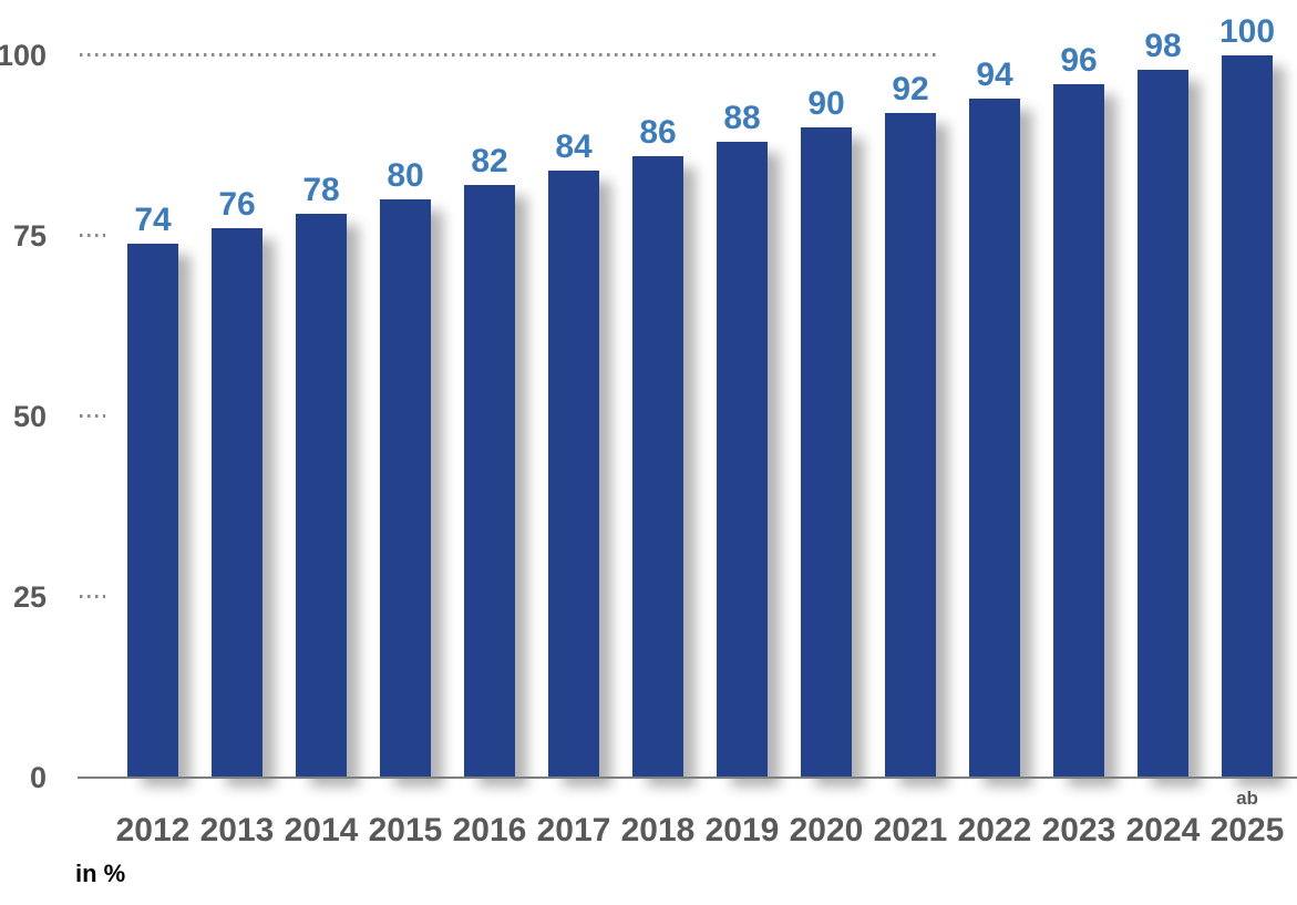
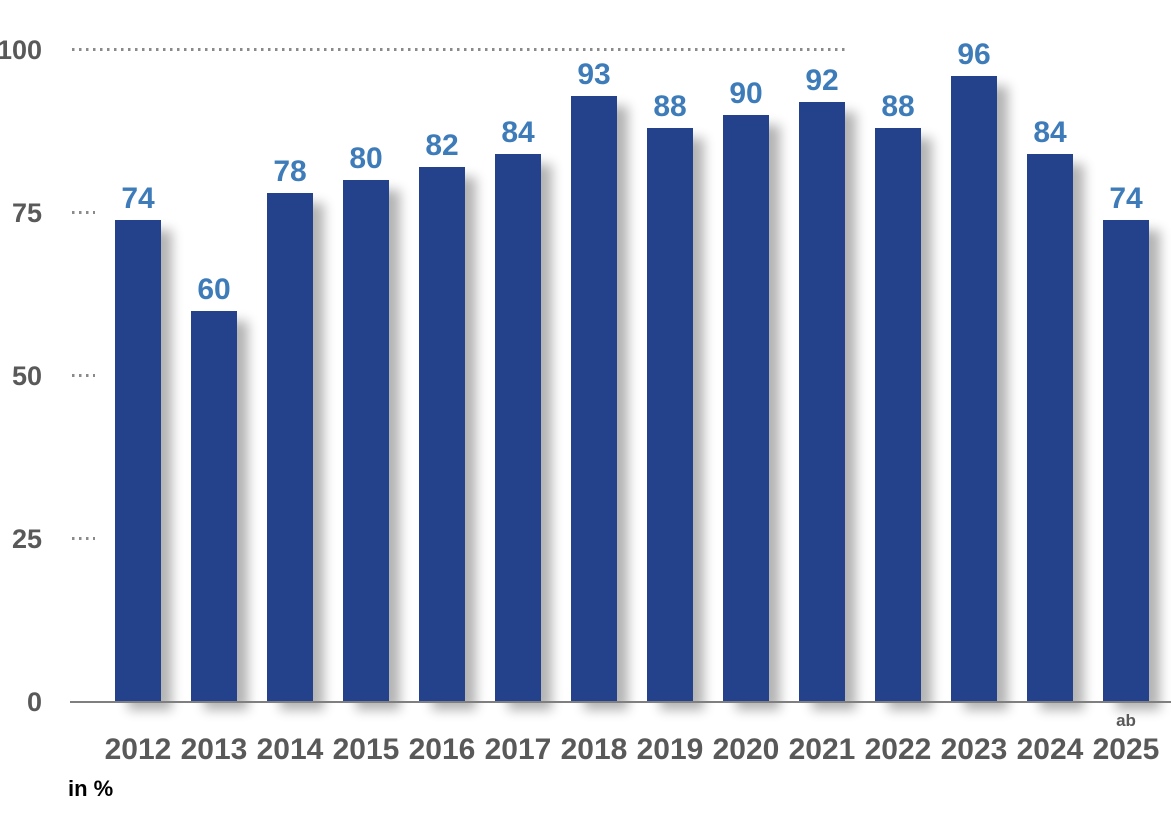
2013: 76 -> 60
2018: 86 -> 93
2022: 94 -> 88
2024: 98 -> 84
2025: 100 -> 74
